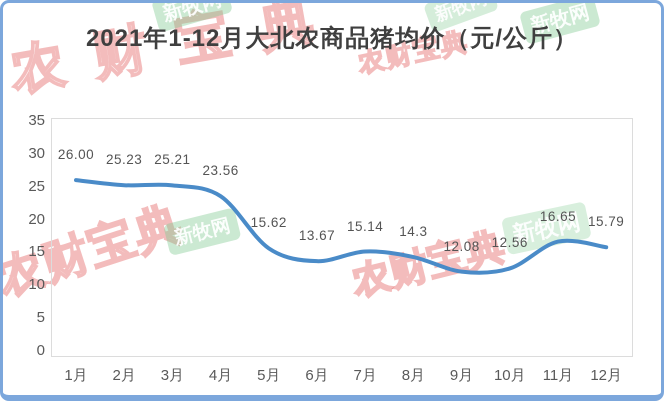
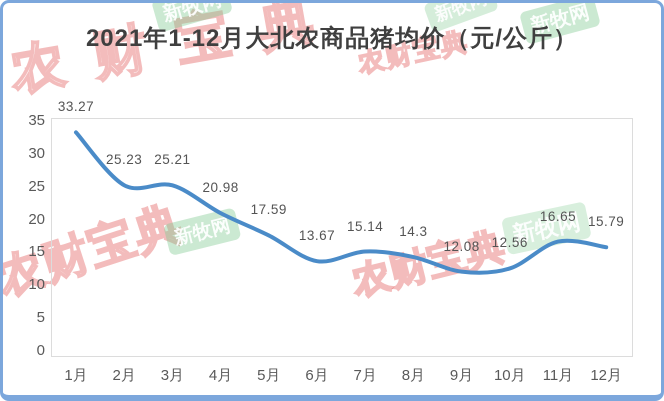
1月: 26.00 -> 33.27
4月: 23.56 -> 20.98
5月: 15.62 -> 17.59
